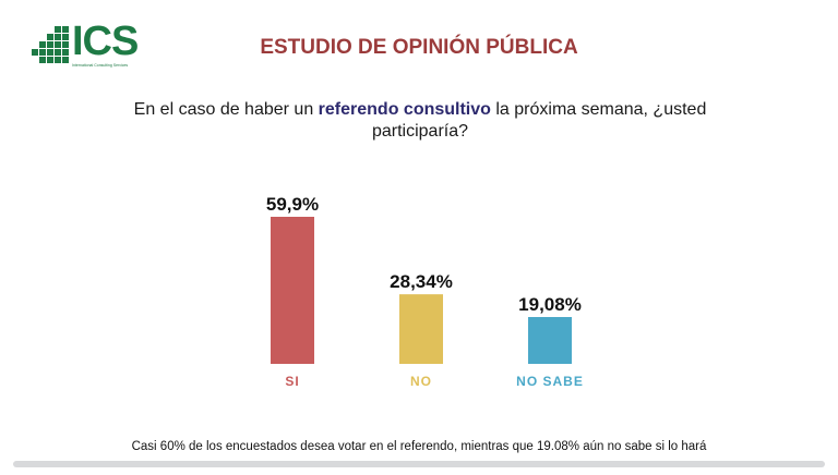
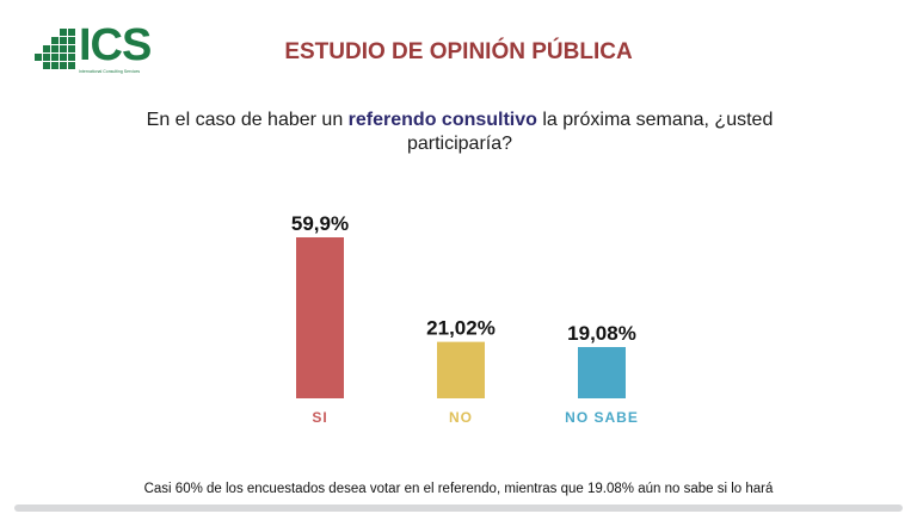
NO: 28,34% -> 21,02%
